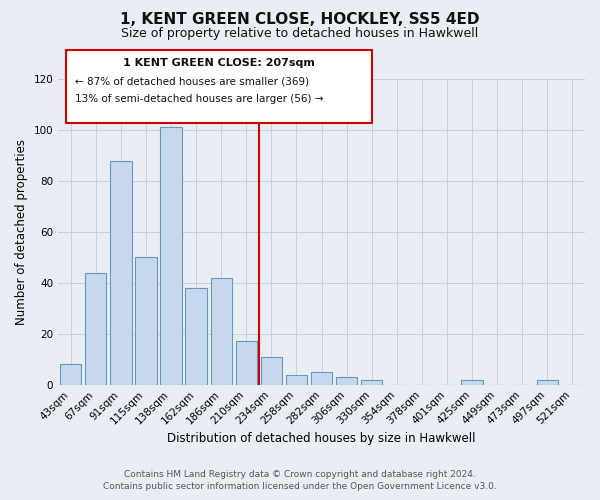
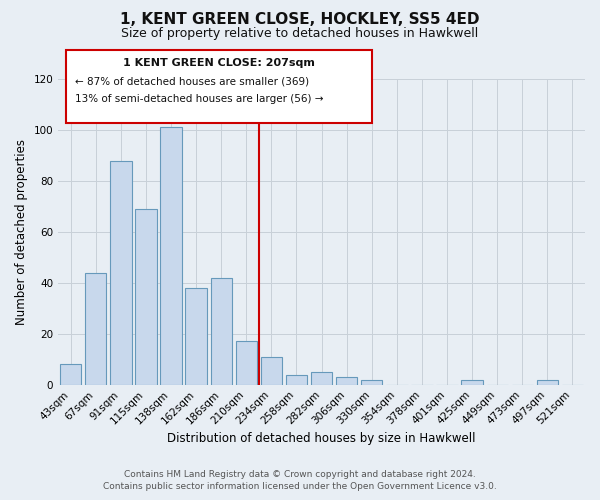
115sqm: 50 -> 69
